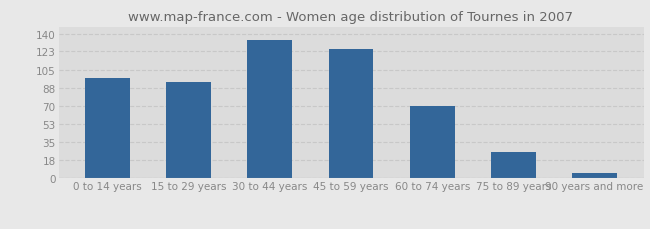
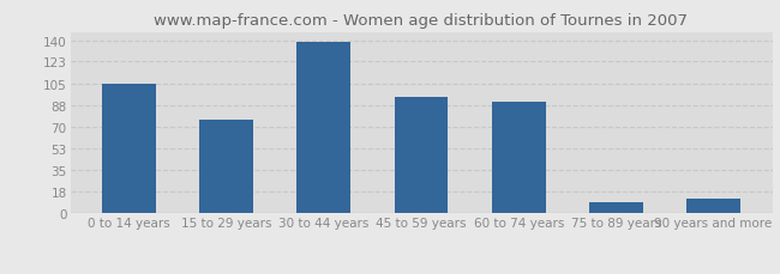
0 to 14 years: 97 -> 105
15 to 29 years: 93 -> 76
30 to 44 years: 134 -> 139
45 to 59 years: 125 -> 94
60 to 74 years: 70 -> 90
75 to 89 years: 26 -> 9
90 years and more: 5 -> 12
